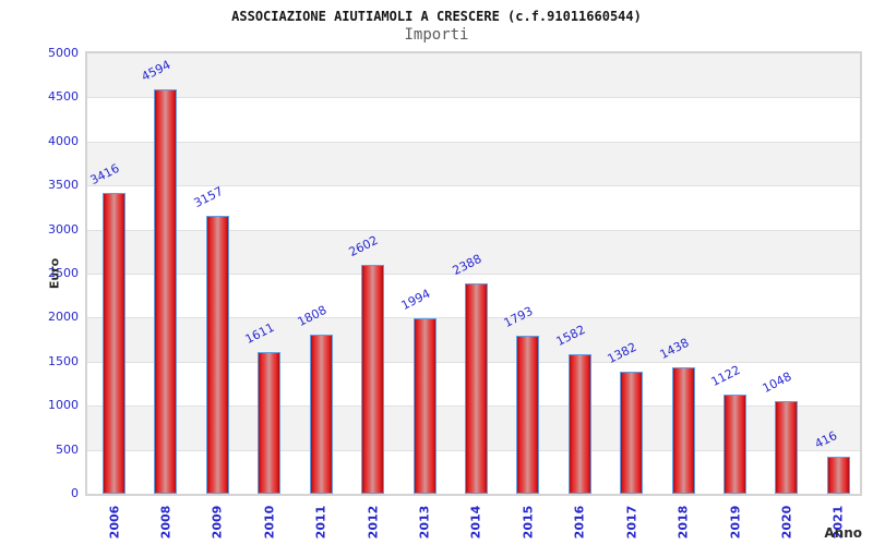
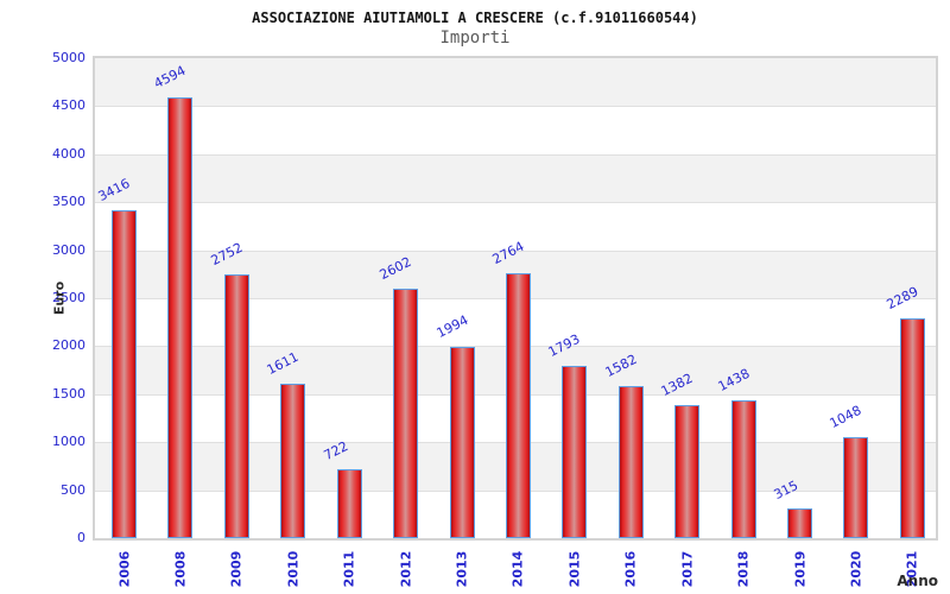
2009: 3157 -> 2752
2011: 1808 -> 722
2014: 2388 -> 2764
2019: 1122 -> 315
2021: 416 -> 2289
